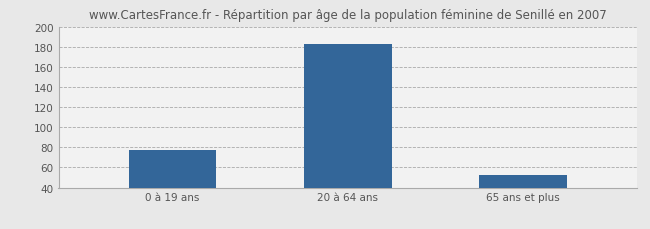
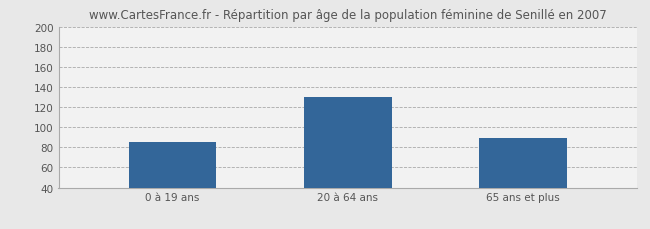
0 à 19 ans: 77 -> 85
20 à 64 ans: 183 -> 130
65 ans et plus: 53 -> 89
